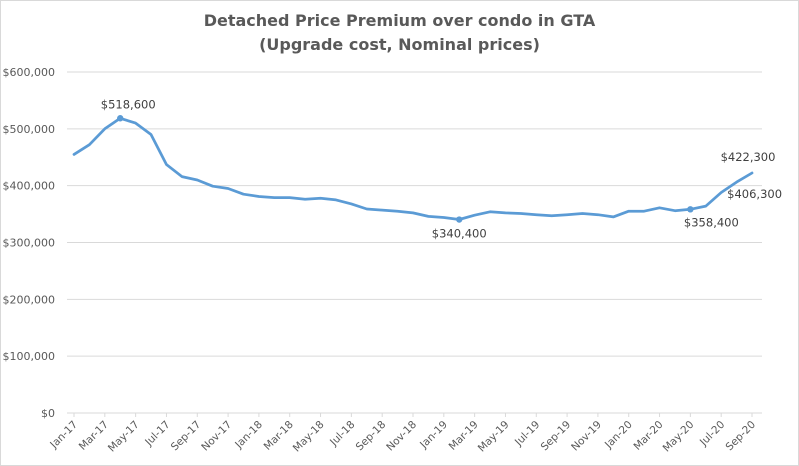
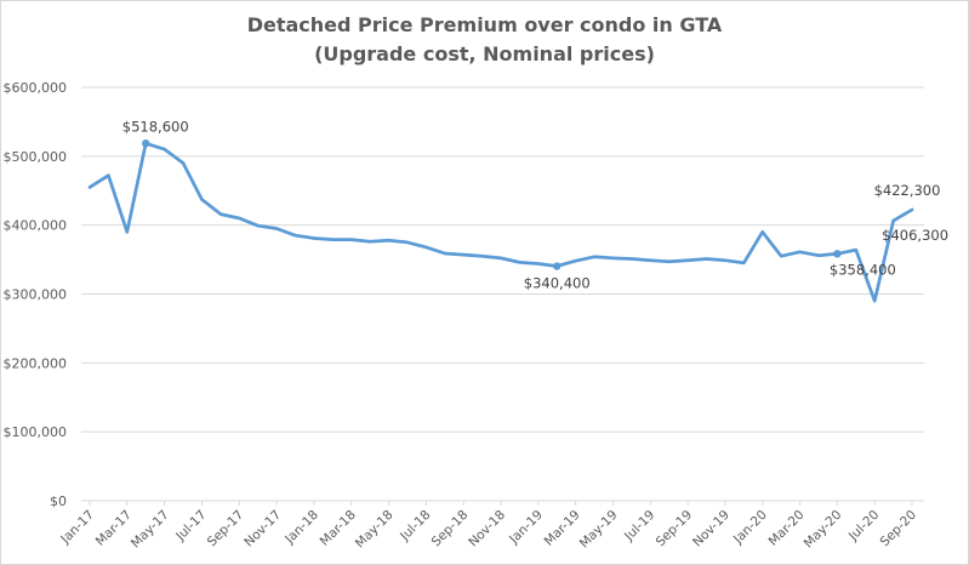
Mar-17: $500000 -> $390000
Jan-20: $360000 -> $390000
Jul-20: $390000 -> $290000
